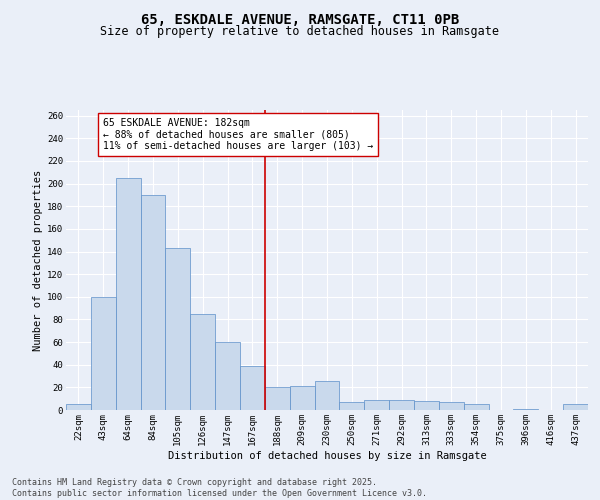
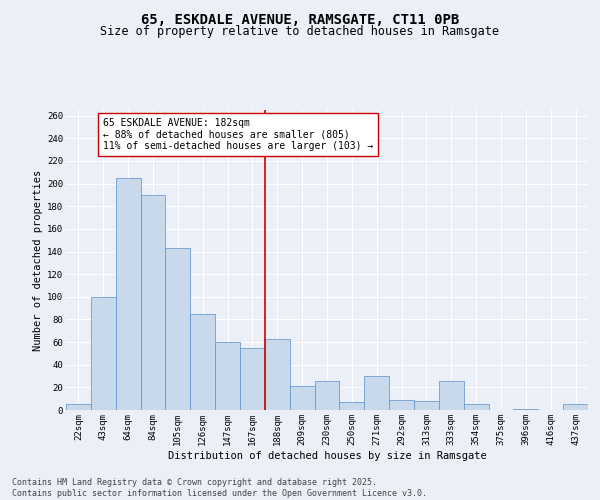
167sqm: 39 -> 55
188sqm: 20 -> 63
271sqm: 9 -> 30
333sqm: 7 -> 26
